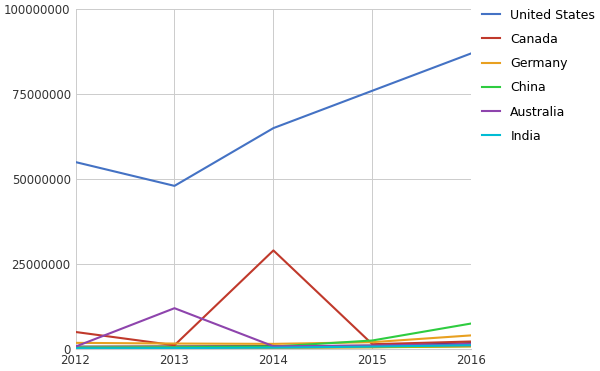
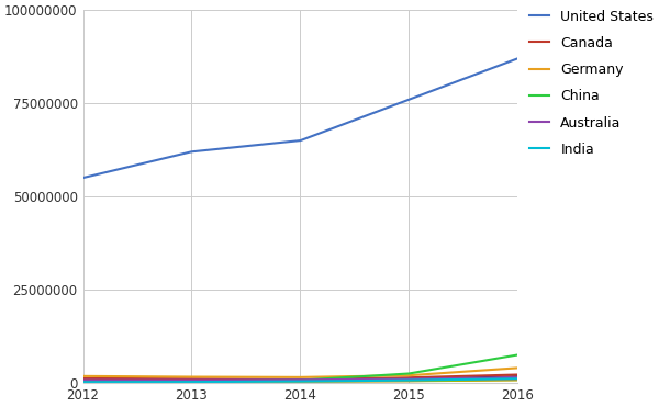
Canada/2012: 5000000 -> 1200000
United States/2013: 48000000 -> 62000000
Australia/2013: 12000000 -> 700000
Canada/2014: 29000000 -> 900000
